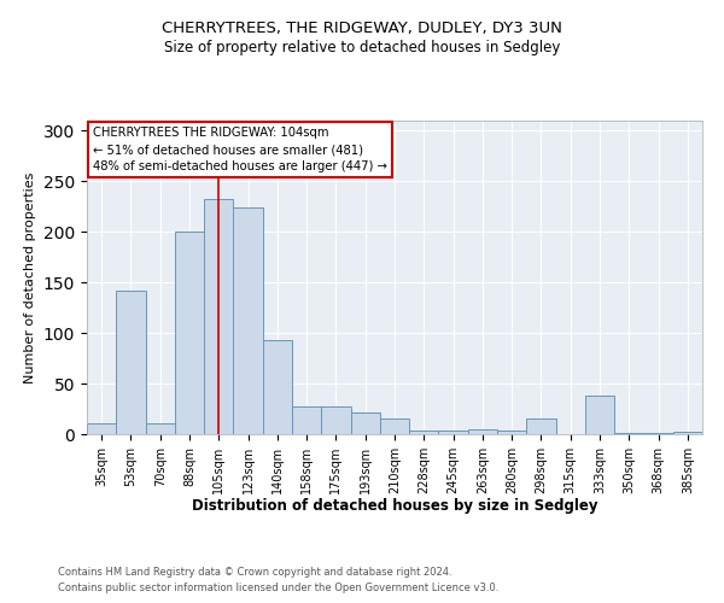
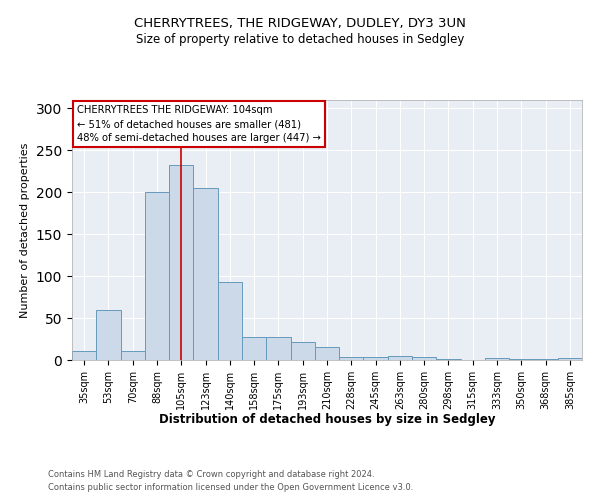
53sqm: 142 -> 60
123sqm: 224 -> 205
298sqm: 16 -> 1
333sqm: 38 -> 2
